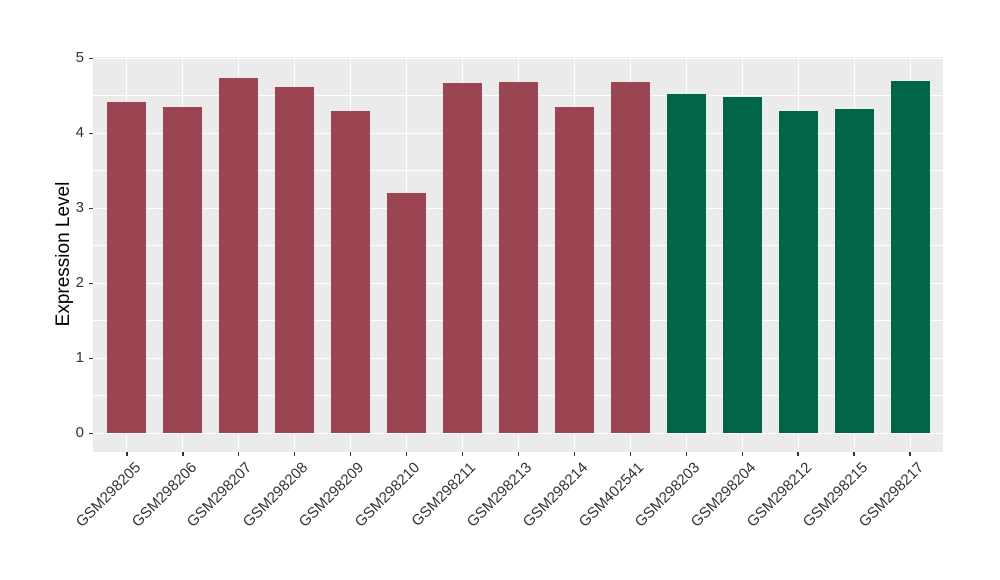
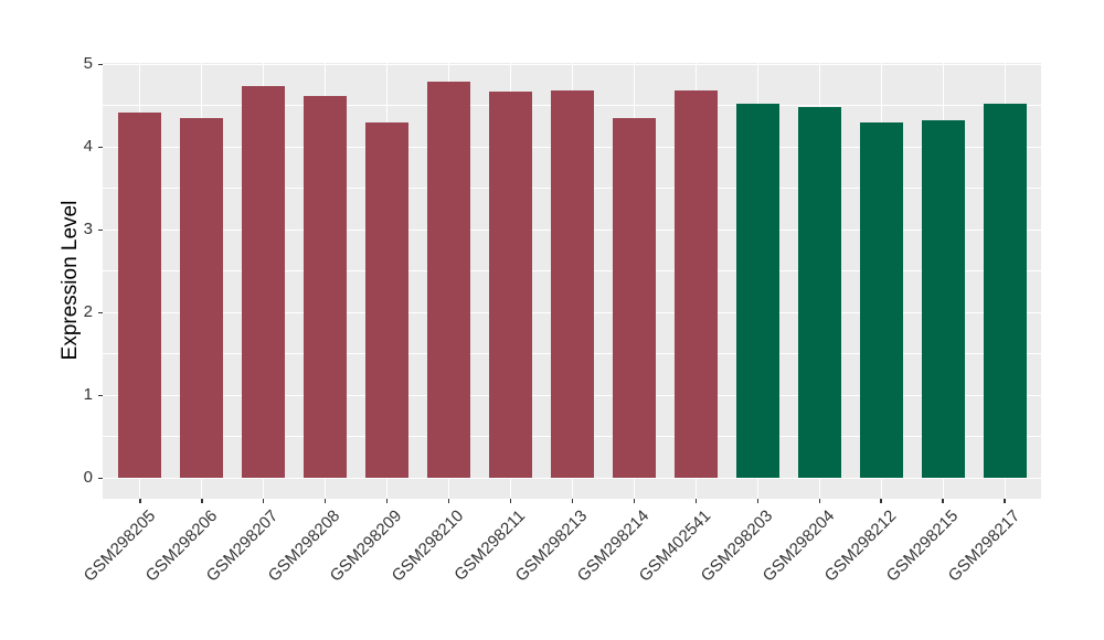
GSM298210: 3.2 -> 4.8
GSM298217: 4.7 -> 4.5
